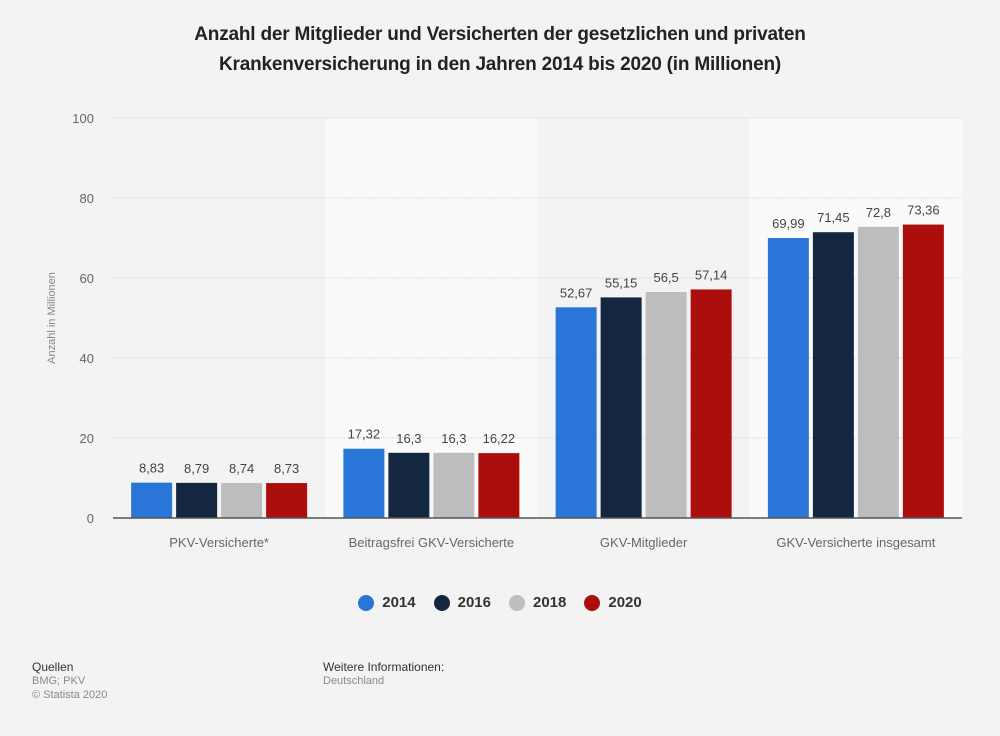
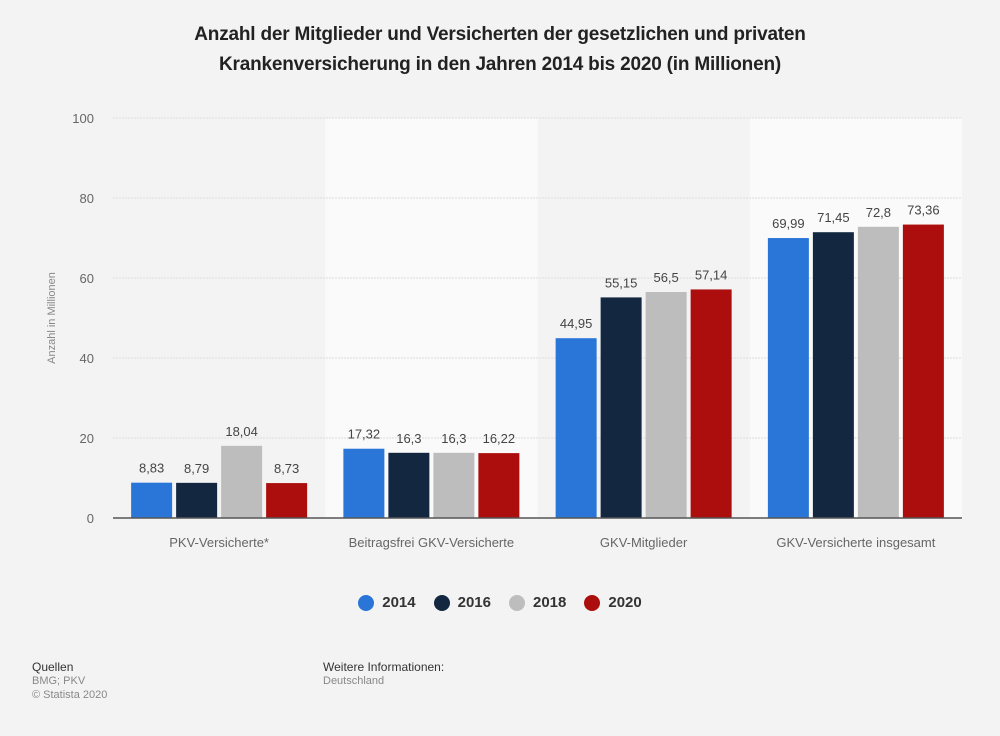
2018/PKV-Versicherte*: 8,74 -> 18,04
2014/GKV-Mitglieder: 52,67 -> 44,95
